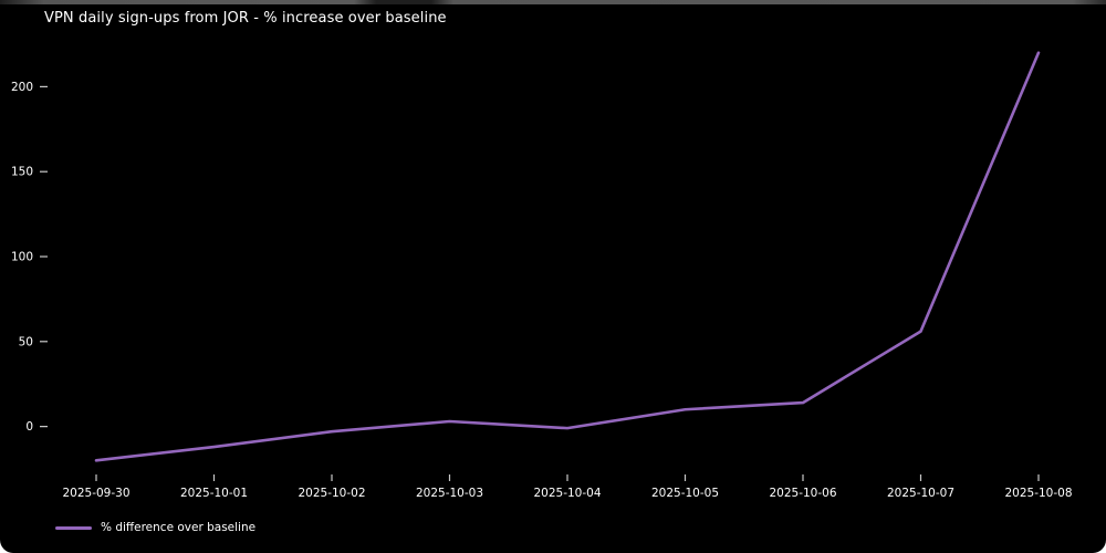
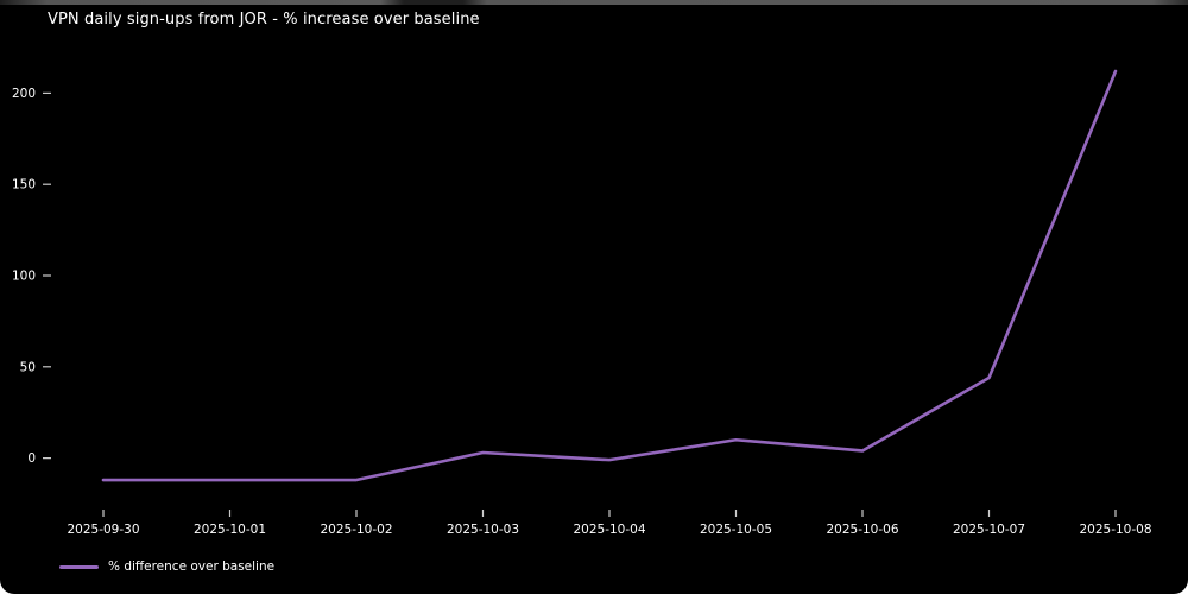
2025-09-30: -20 -> -12
2025-10-02: -3 -> -12
2025-10-06: 14 -> 4
2025-10-07: 56 -> 44
2025-10-08: 220 -> 212
